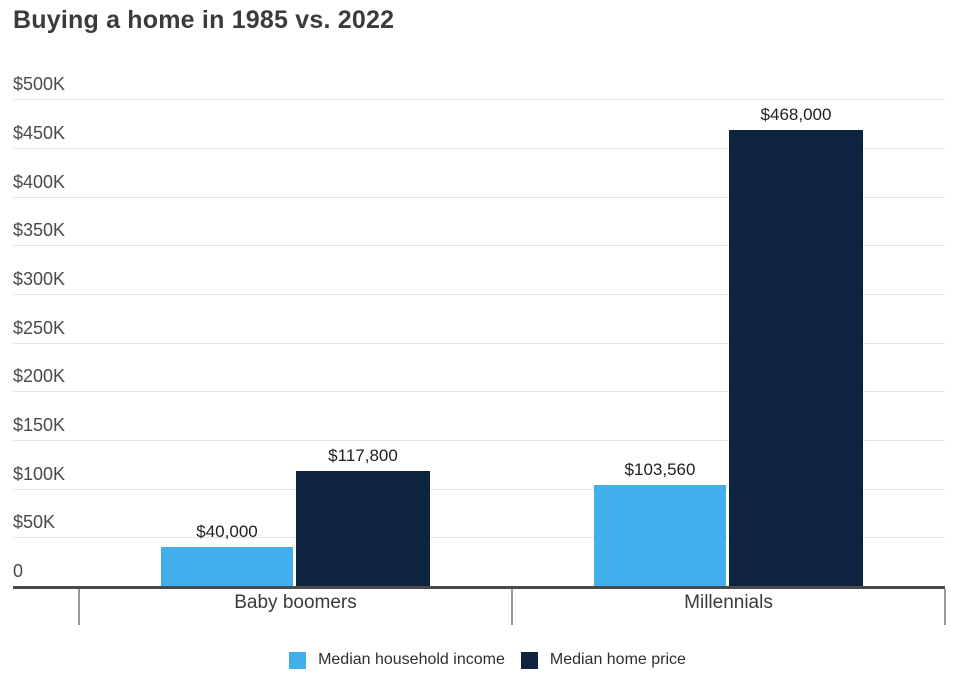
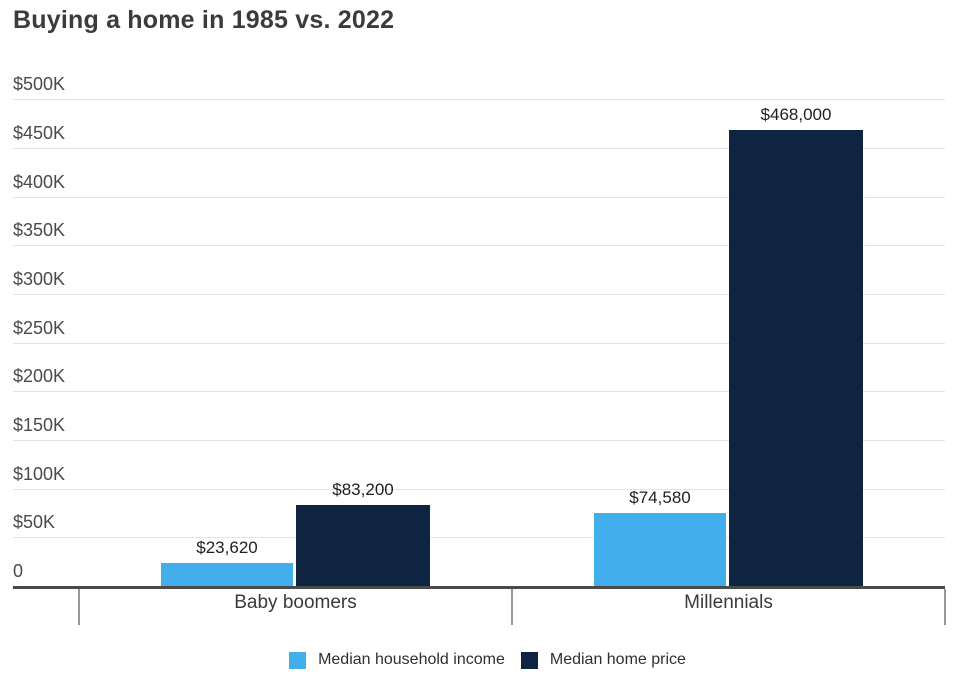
Median household income/Baby boomers: $40,000 -> $23,620
Median home price/Baby boomers: $117,800 -> $83,200
Median household income/Millennials: $103,560 -> $74,580
